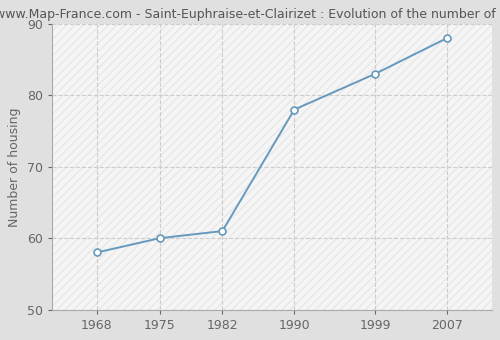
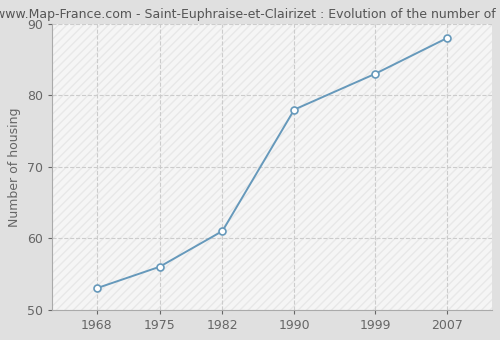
1968: 58 -> 53
1975: 60 -> 56
